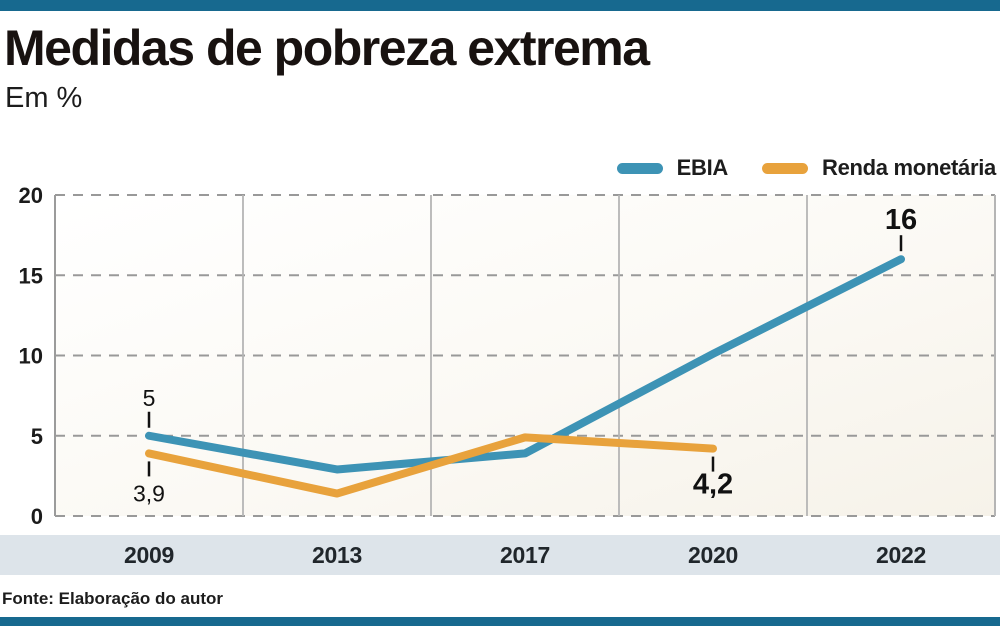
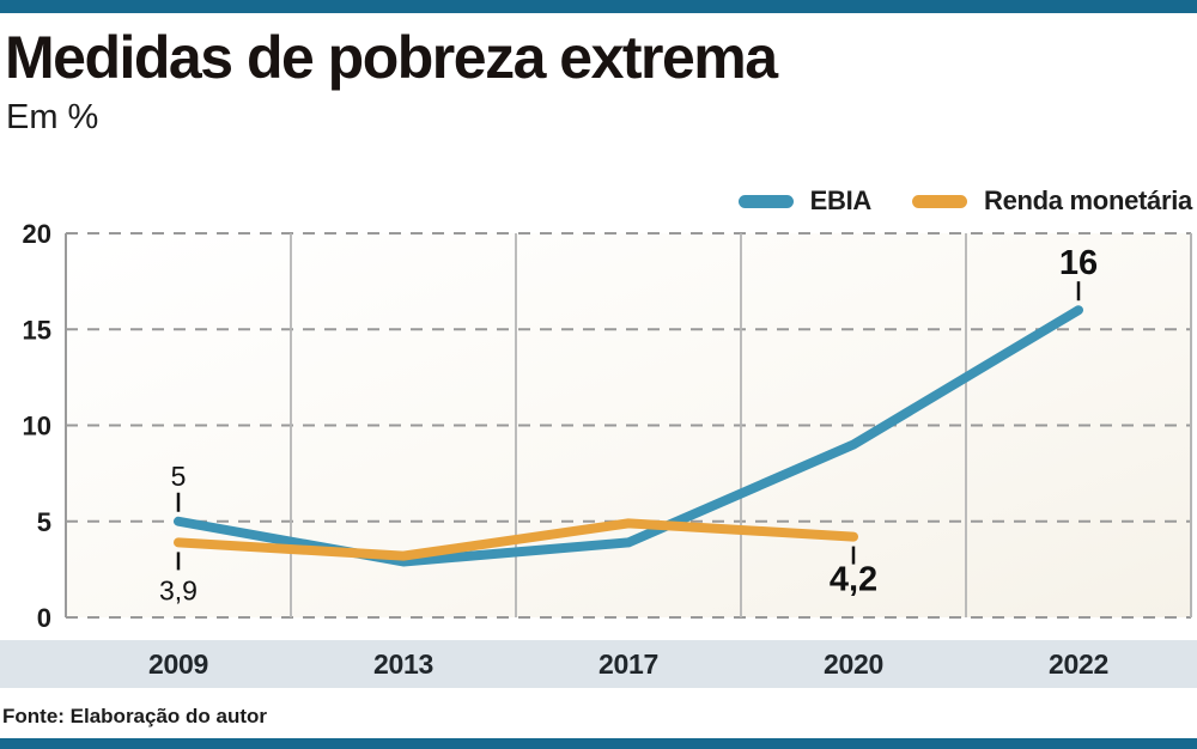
Renda monetária/2013: 1.4 -> 3.2
EBIA/2020: 10.1 -> 9.0
